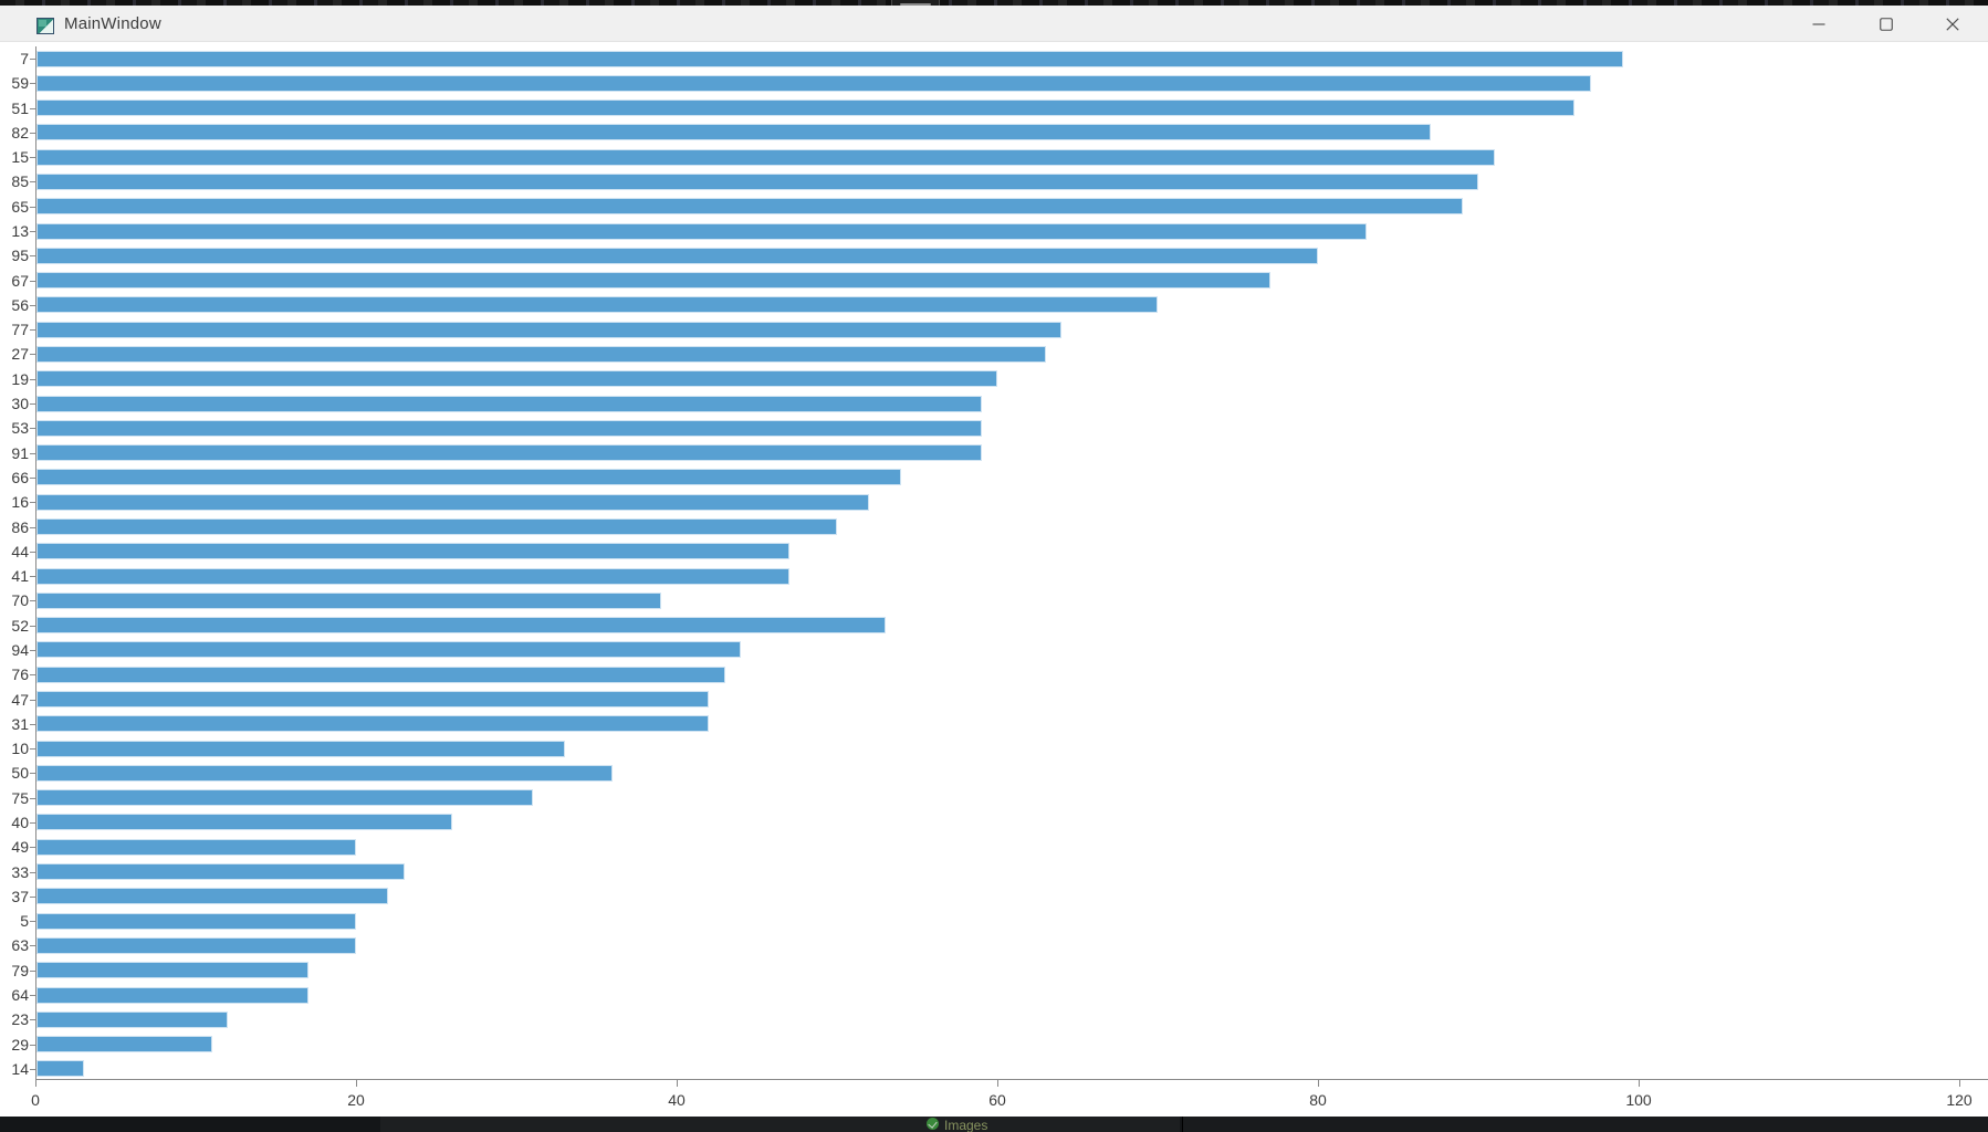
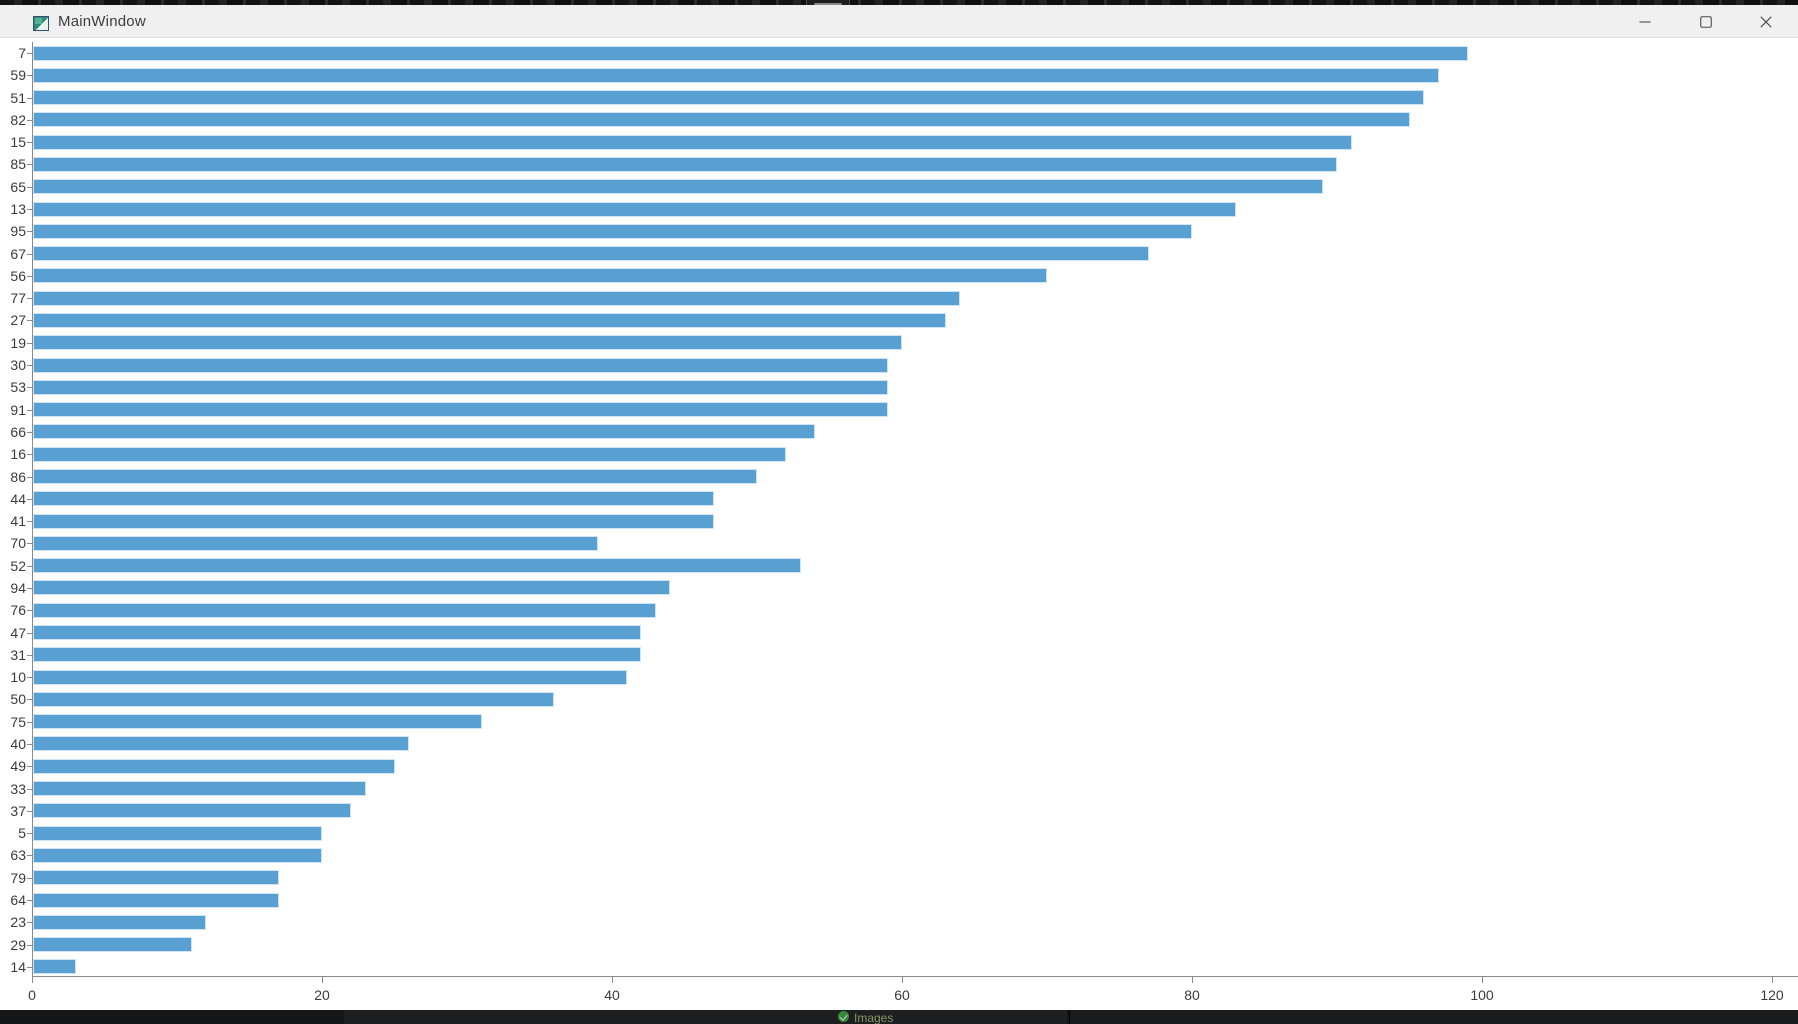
82: 87 -> 95
10: 33 -> 41
49: 20 -> 25
